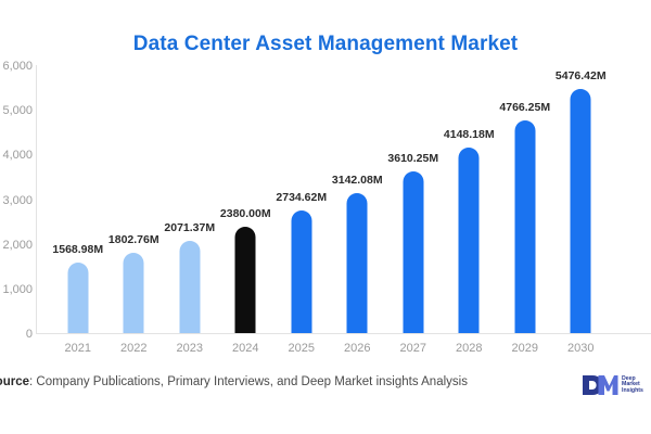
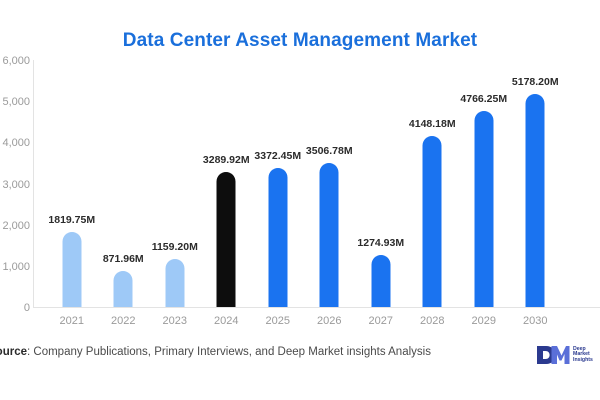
2021: 1568.98M -> 1819.75M
2022: 1802.76M -> 871.96M
2023: 2071.37M -> 1159.20M
2024: 2380.00M -> 3289.92M
2025: 2734.62M -> 3372.45M
2026: 3142.08M -> 3506.78M
2027: 3610.25M -> 1274.93M
2030: 5476.42M -> 5178.20M
